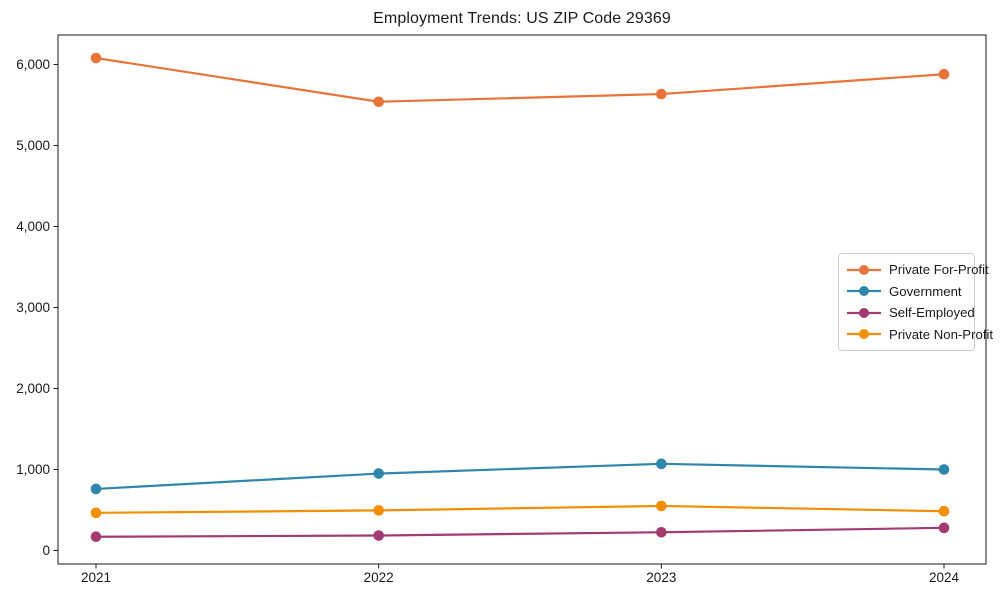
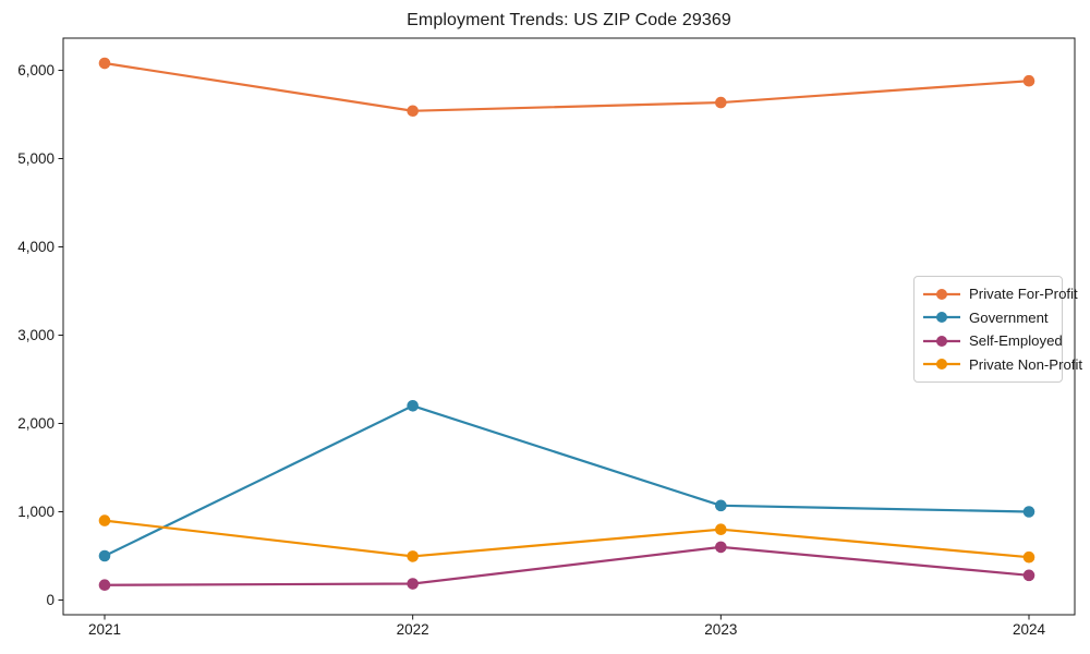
Government/2021: 800 -> 500
Private Non-Profit/2021: 500 -> 900
Government/2022: 1000 -> 2200
Self-Employed/2023: 200 -> 600
Private Non-Profit/2023: 600 -> 800
